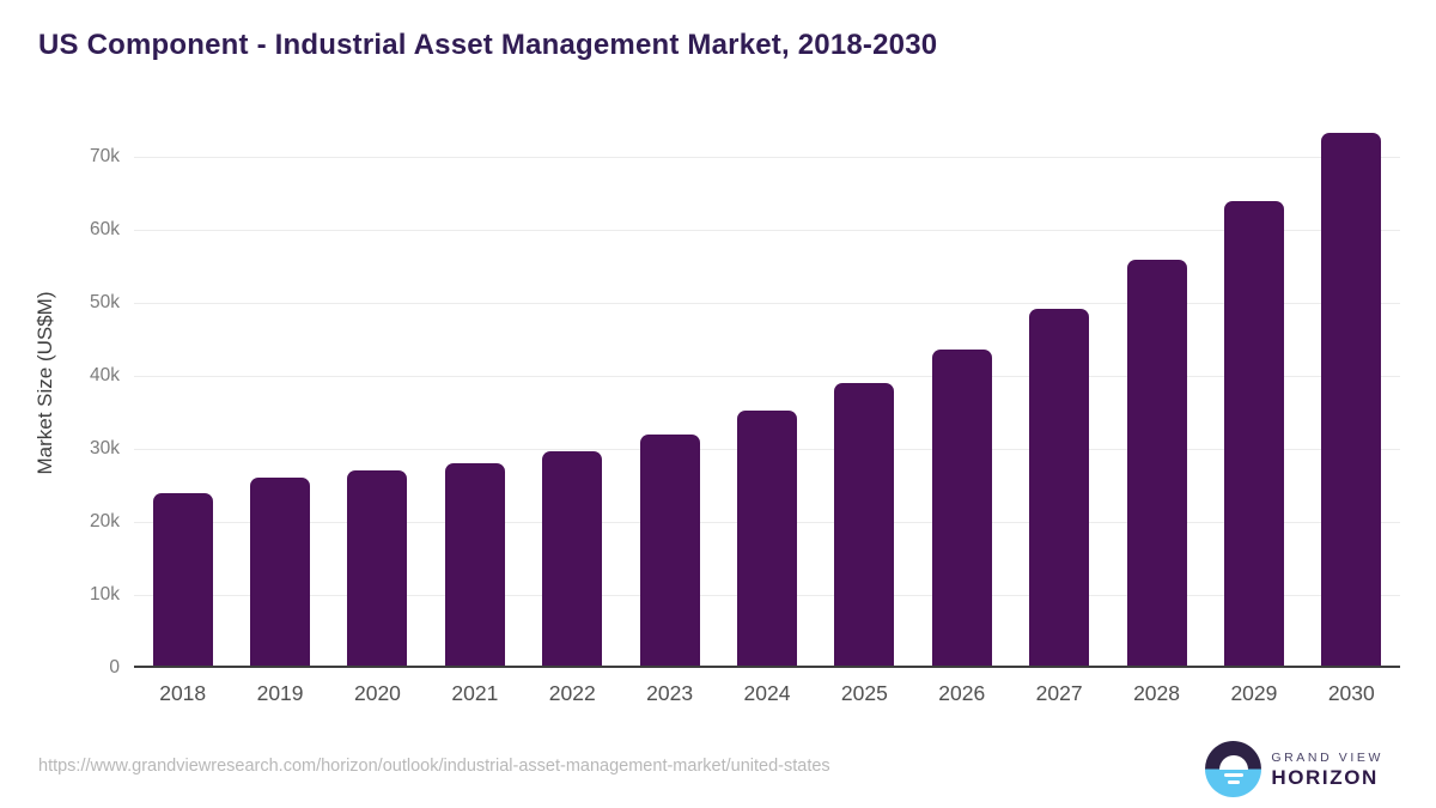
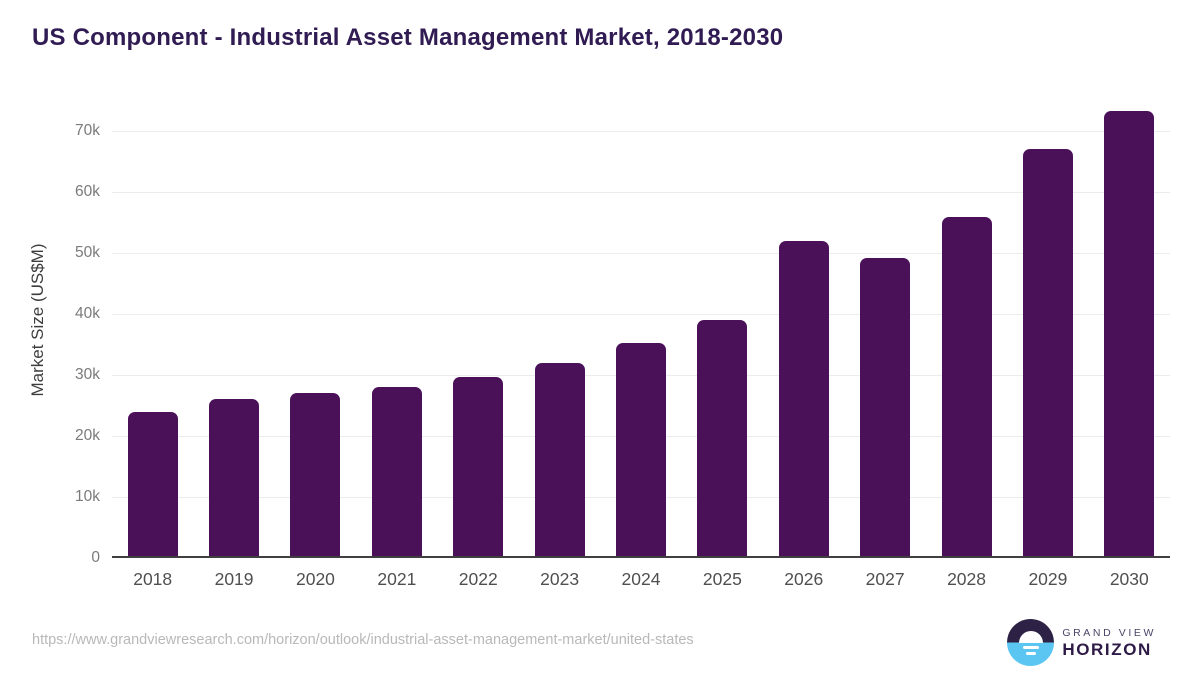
2026: 44k -> 52k
2029: 64k -> 67k
